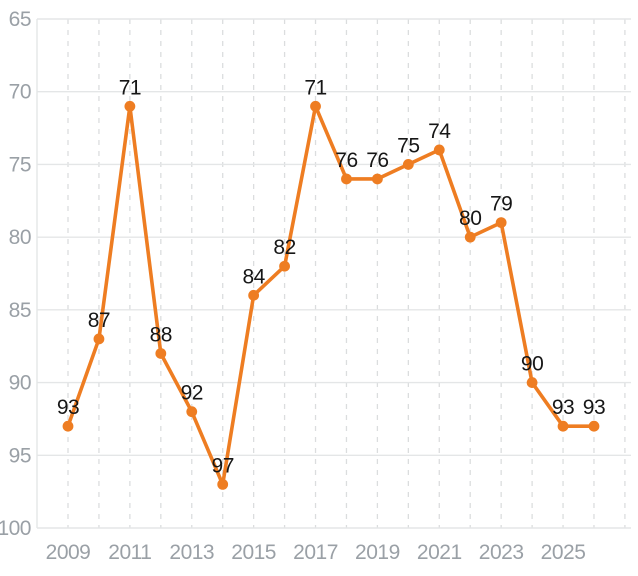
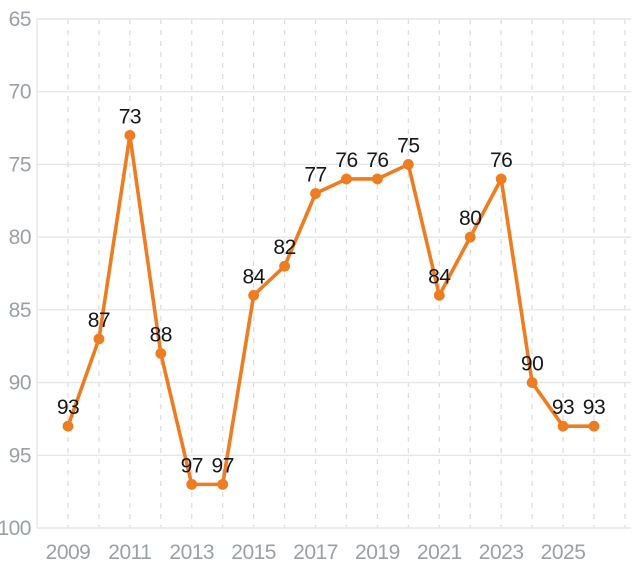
2011: 71 -> 73
2013: 92 -> 97
2017: 71 -> 77
2021: 74 -> 84
2023: 79 -> 76
